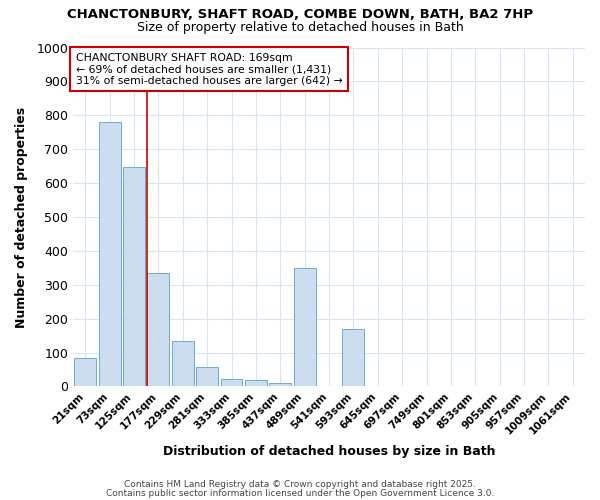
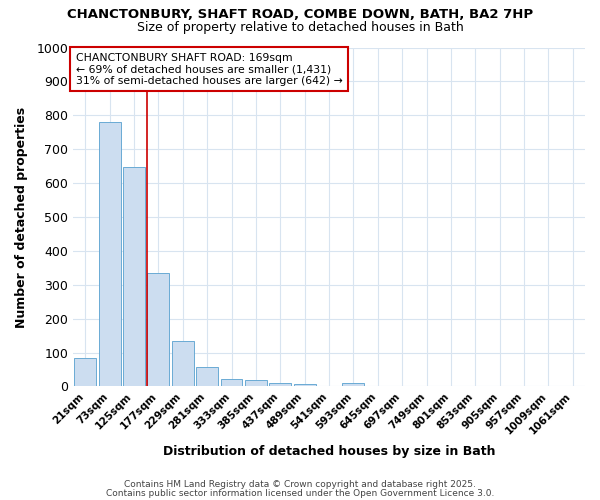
489sqm: 350 -> 8
593sqm: 170 -> 10
